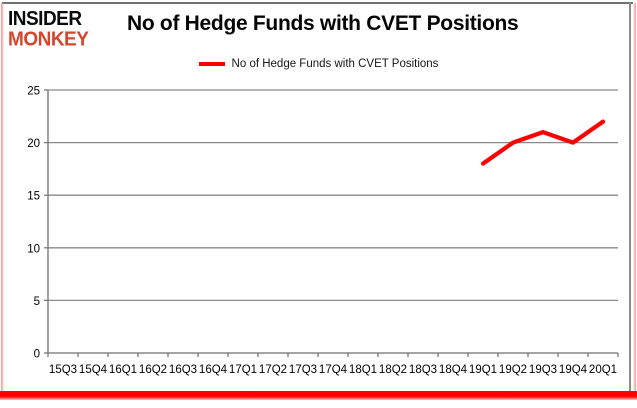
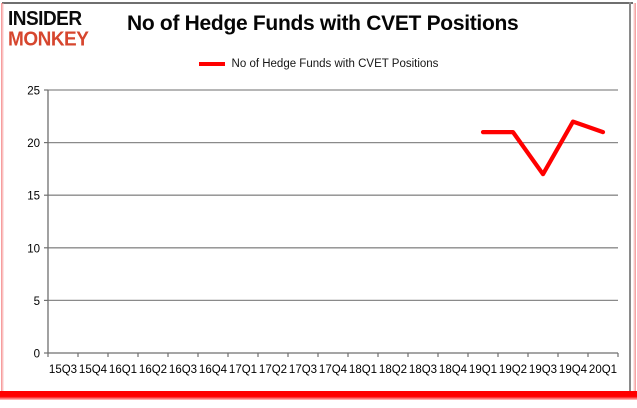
19Q1: 18 -> 21
19Q2: 20 -> 21
19Q3: 21 -> 17
19Q4: 20 -> 22
20Q1: 22 -> 21
